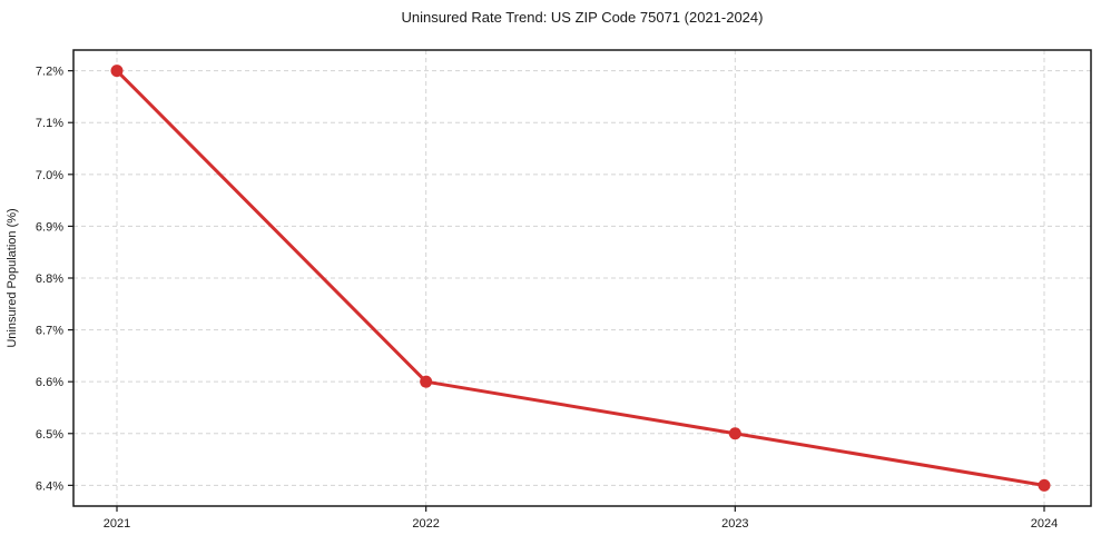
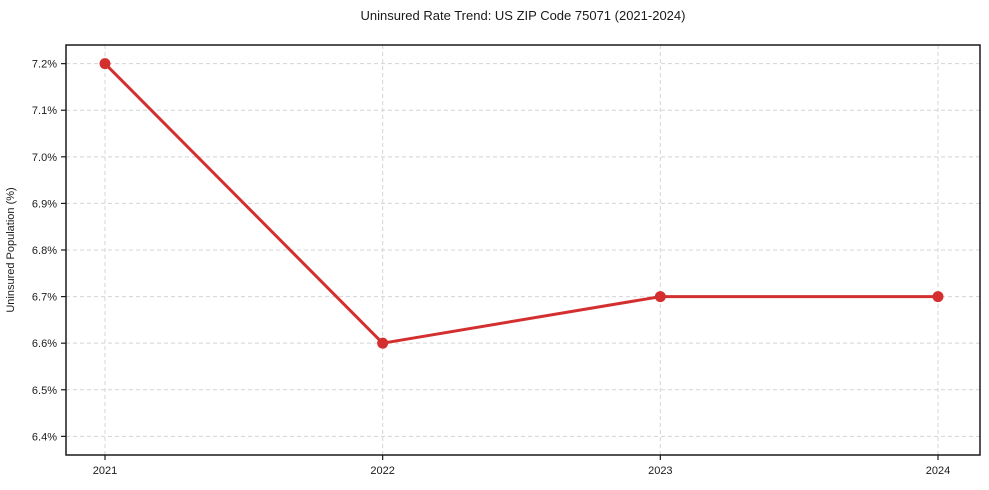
2023: 6.5% -> 6.7%
2024: 6.4% -> 6.7%
